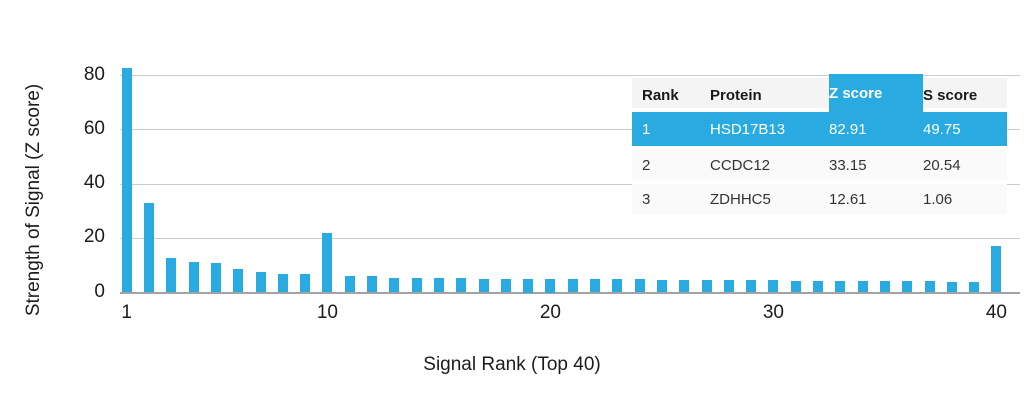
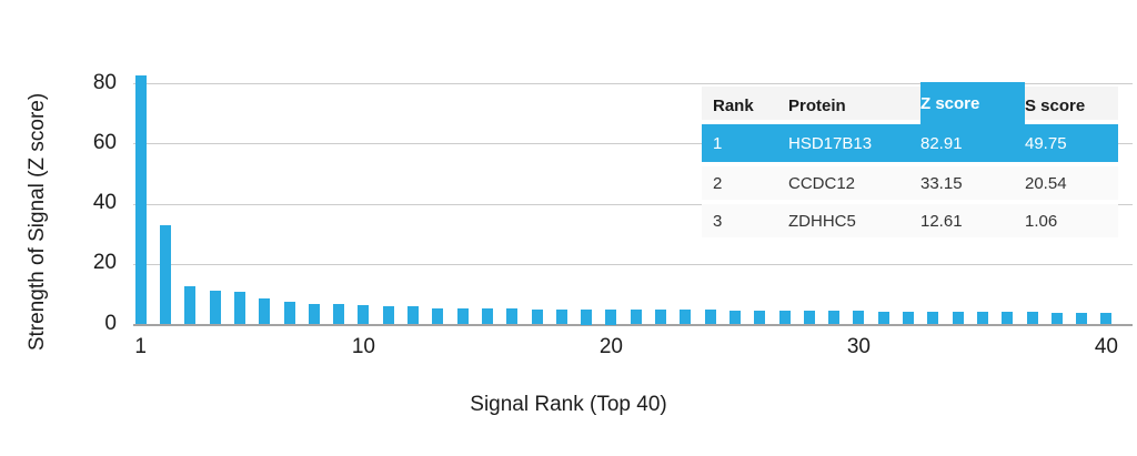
10: 22 -> 6
40: 17 -> 4
